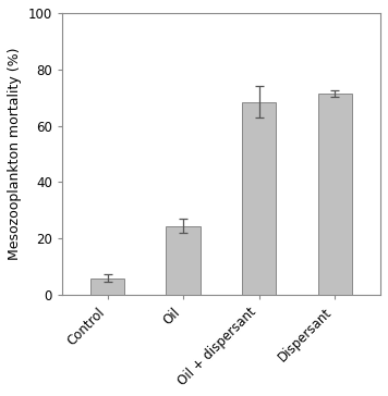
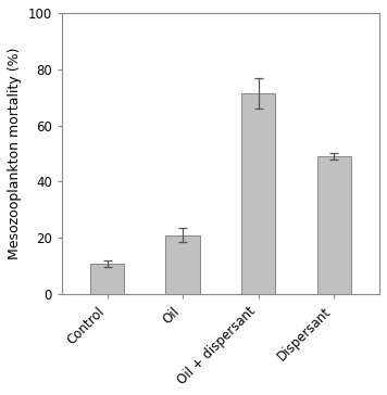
Control: 6.0 -> 11.0
Oil: 24.5 -> 21.0
Oil + dispersant: 68.5 -> 71.5
Dispersant: 71.5 -> 49.0
